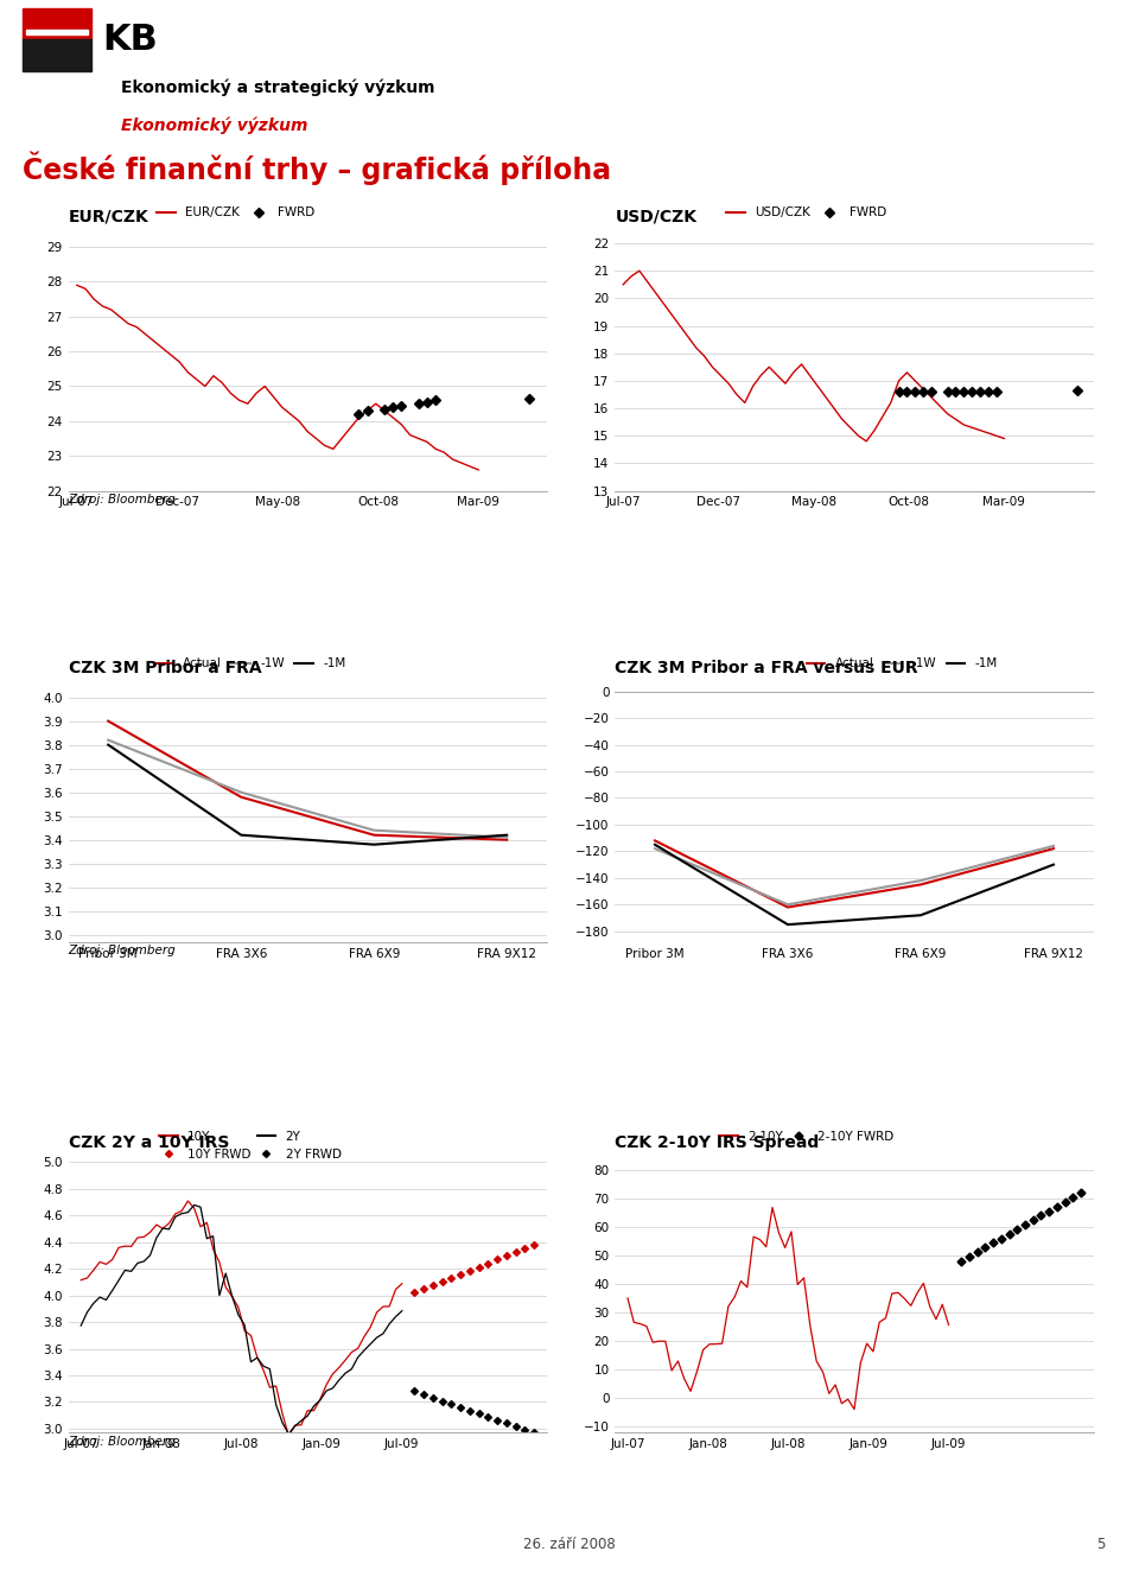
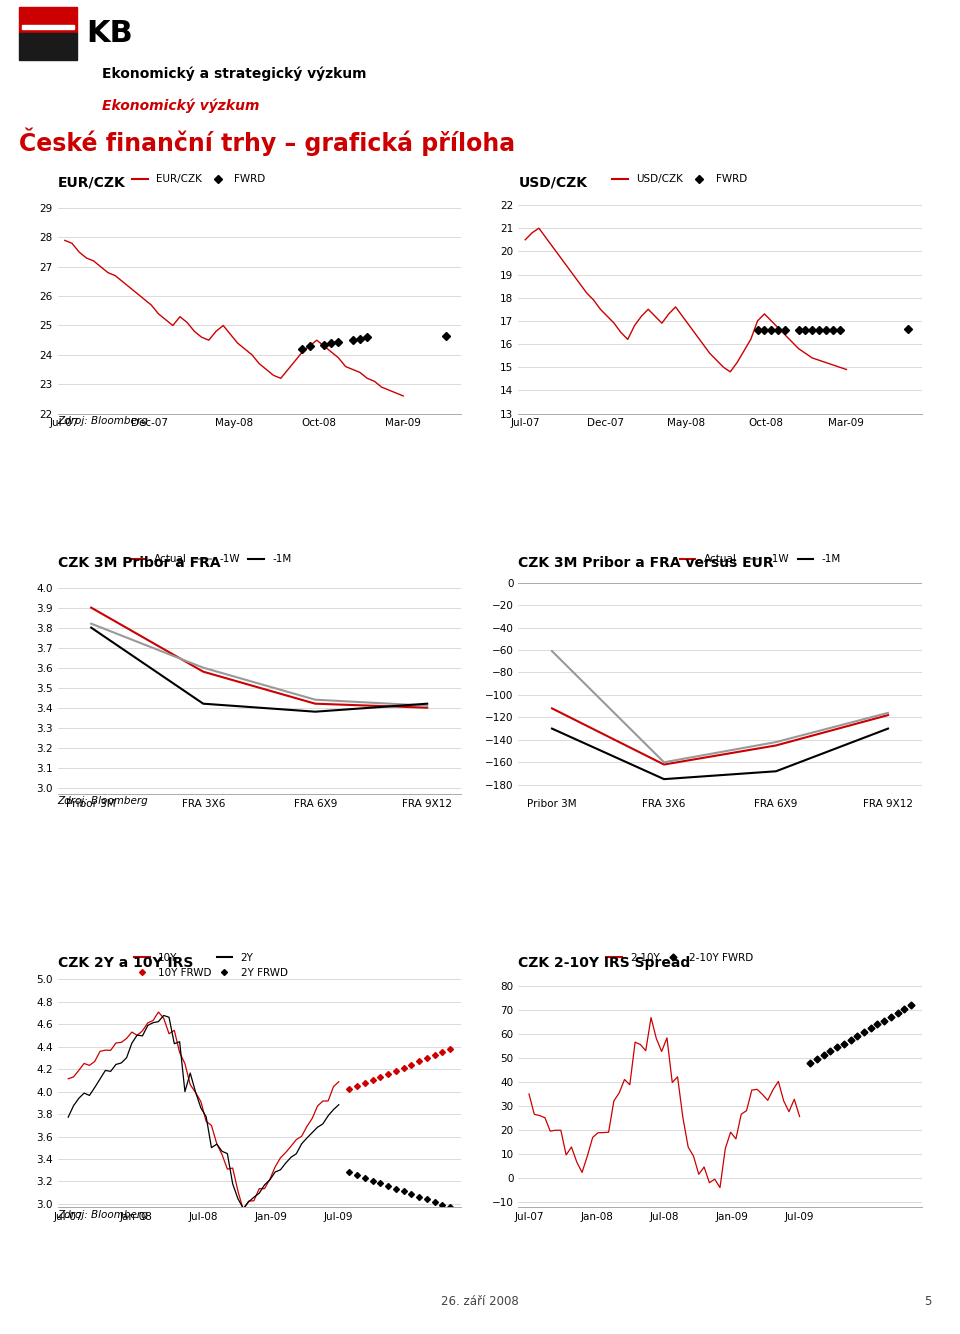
-1W/Pribor 3M: -118 -> -61
-1M/Pribor 3M: -115 -> -130
